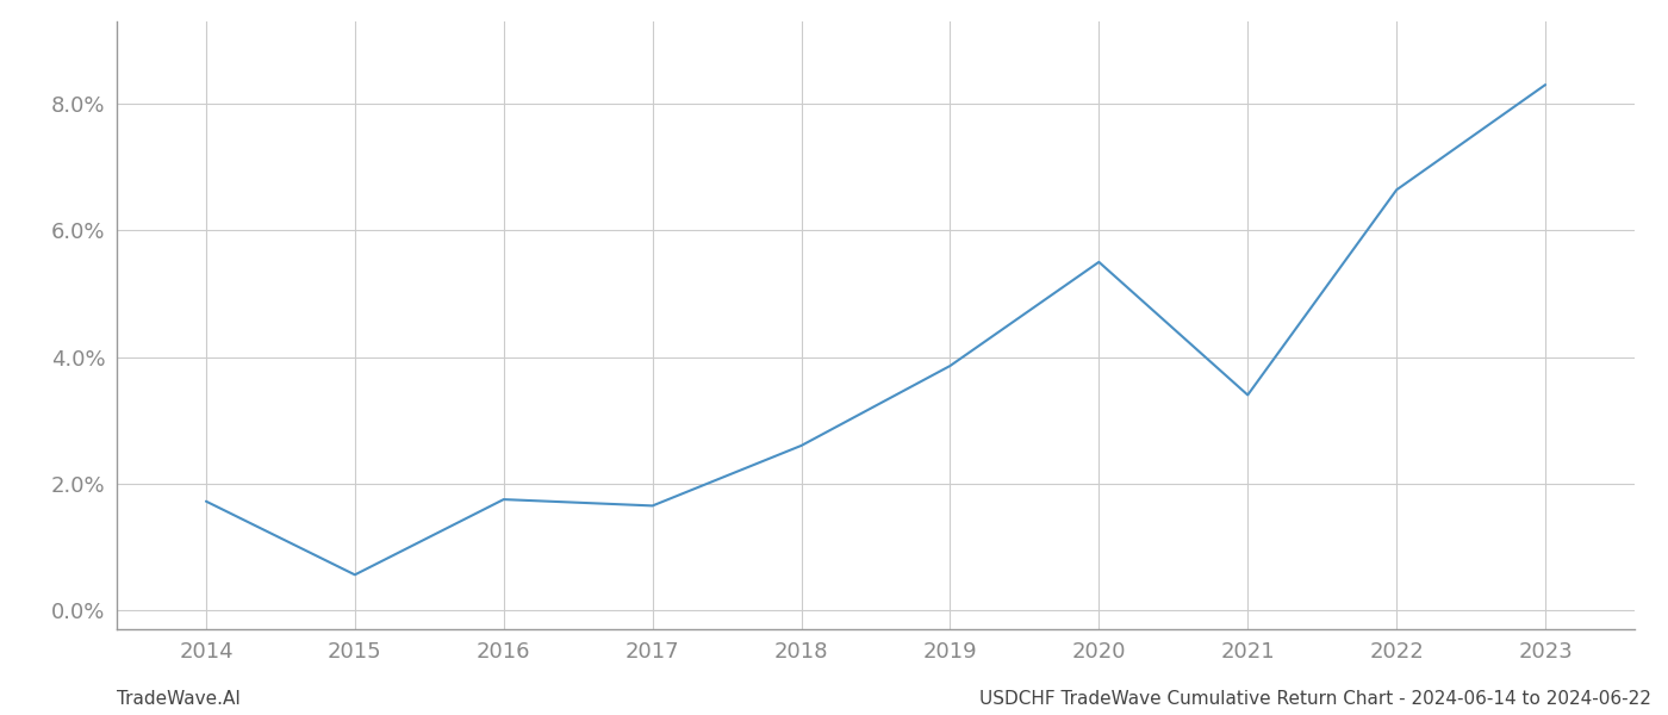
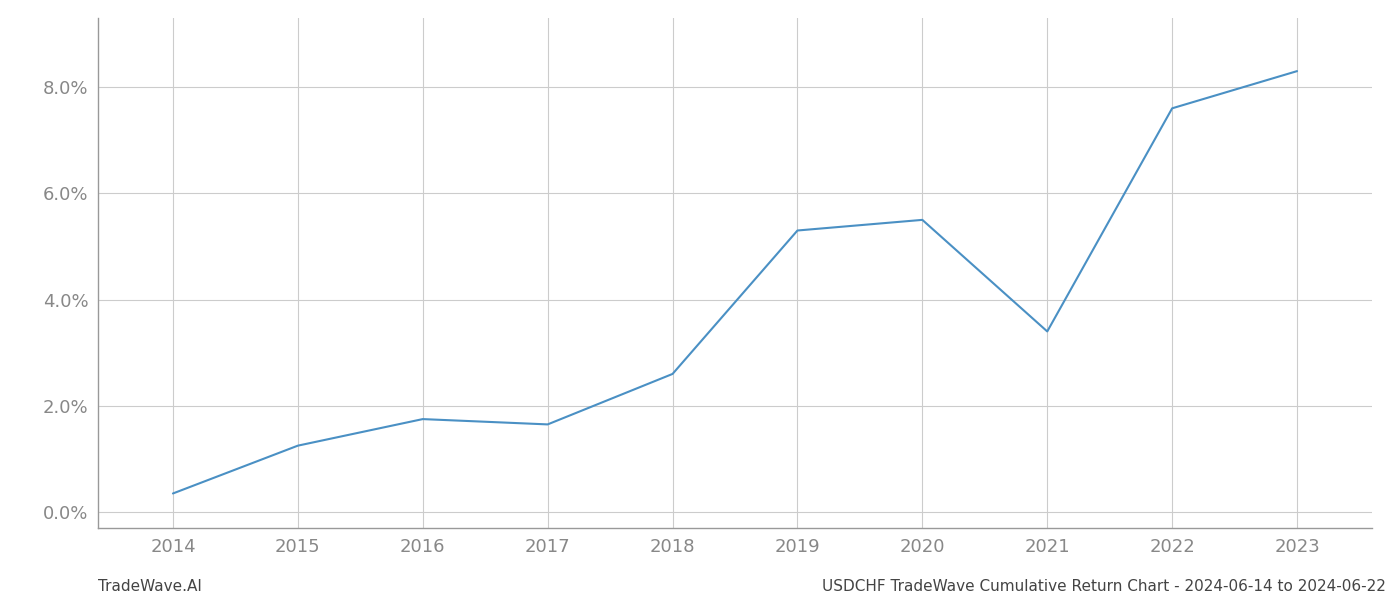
2014: 1.72% -> 0.35%
2015: 0.56% -> 1.25%
2019: 3.86% -> 5.30%
2022: 6.64% -> 7.60%
